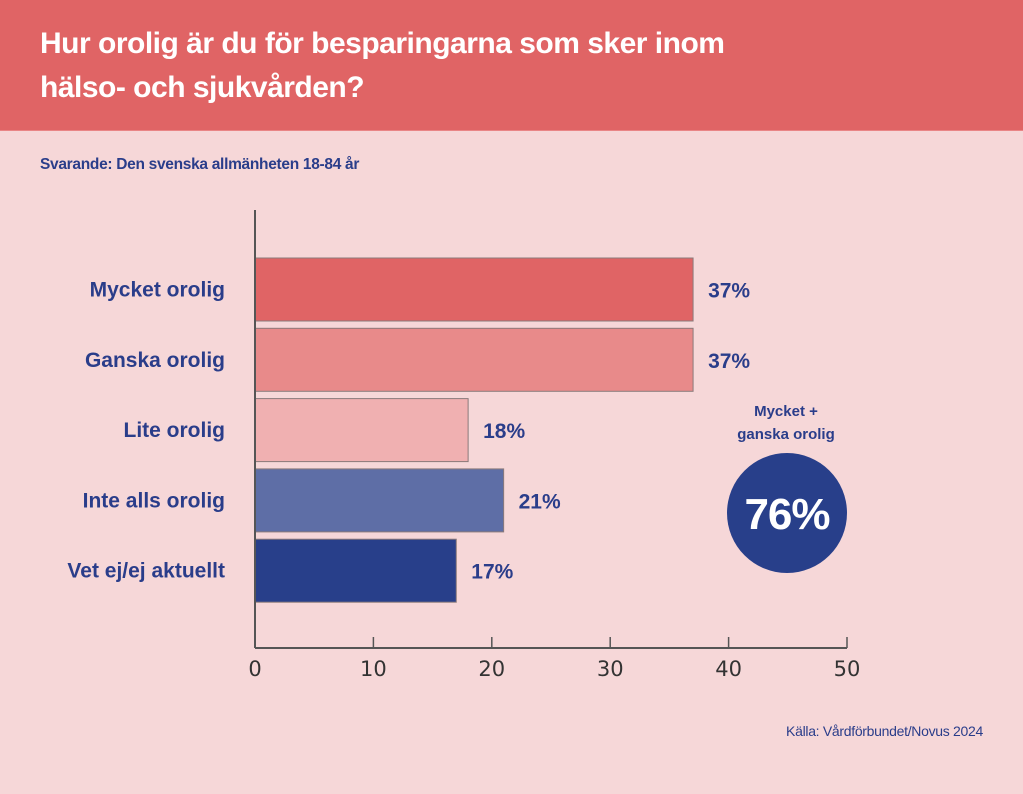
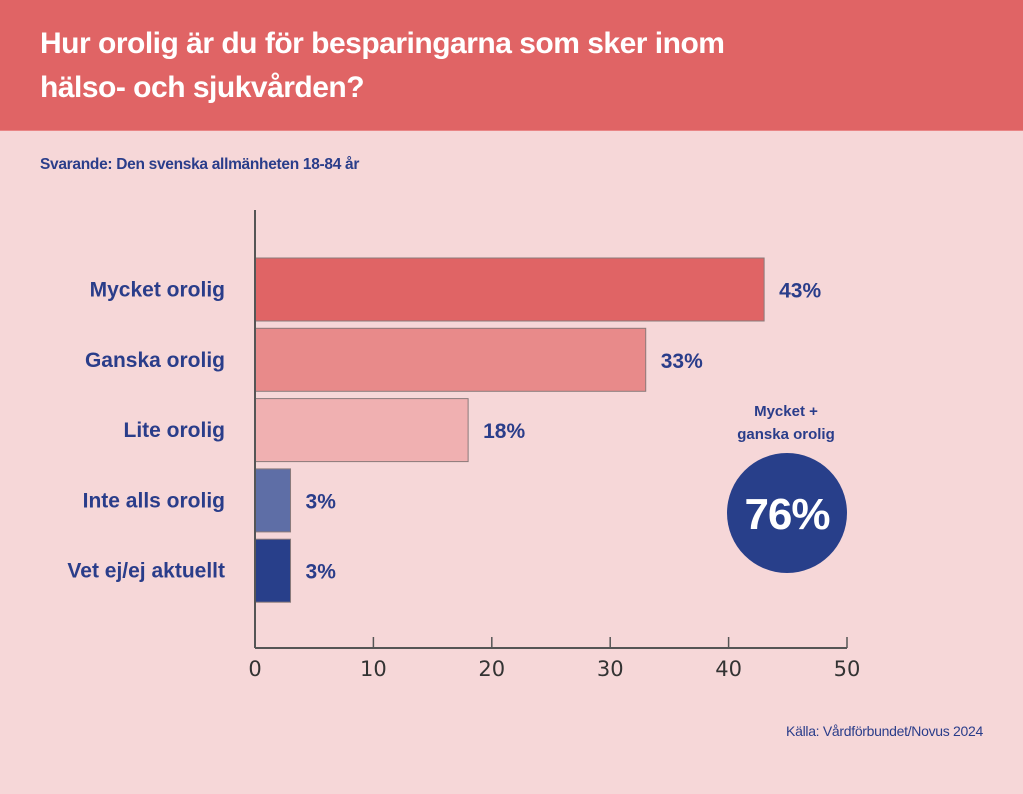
Mycket orolig: 37% -> 43%
Ganska orolig: 37% -> 33%
Inte alls orolig: 21% -> 3%
Vet ej/ej aktuellt: 17% -> 3%
